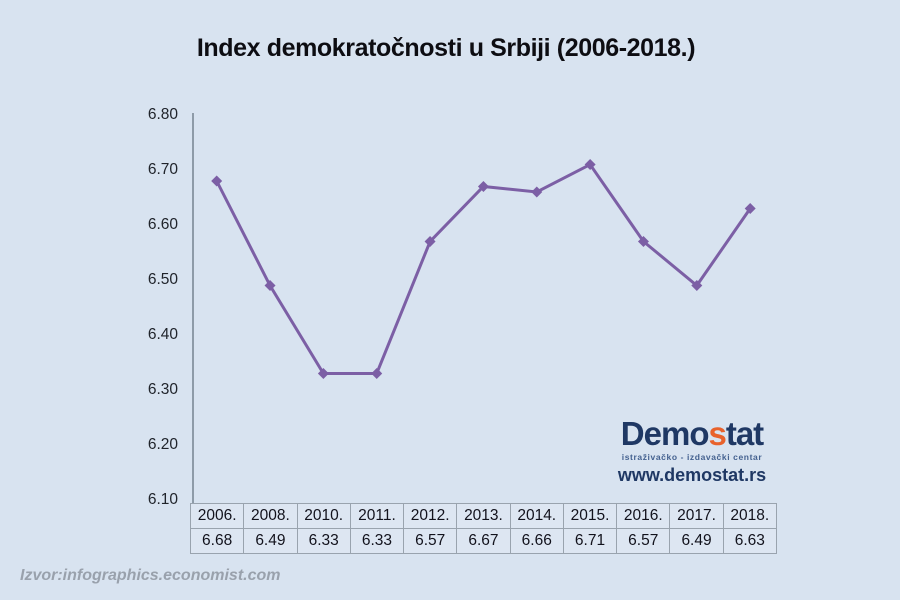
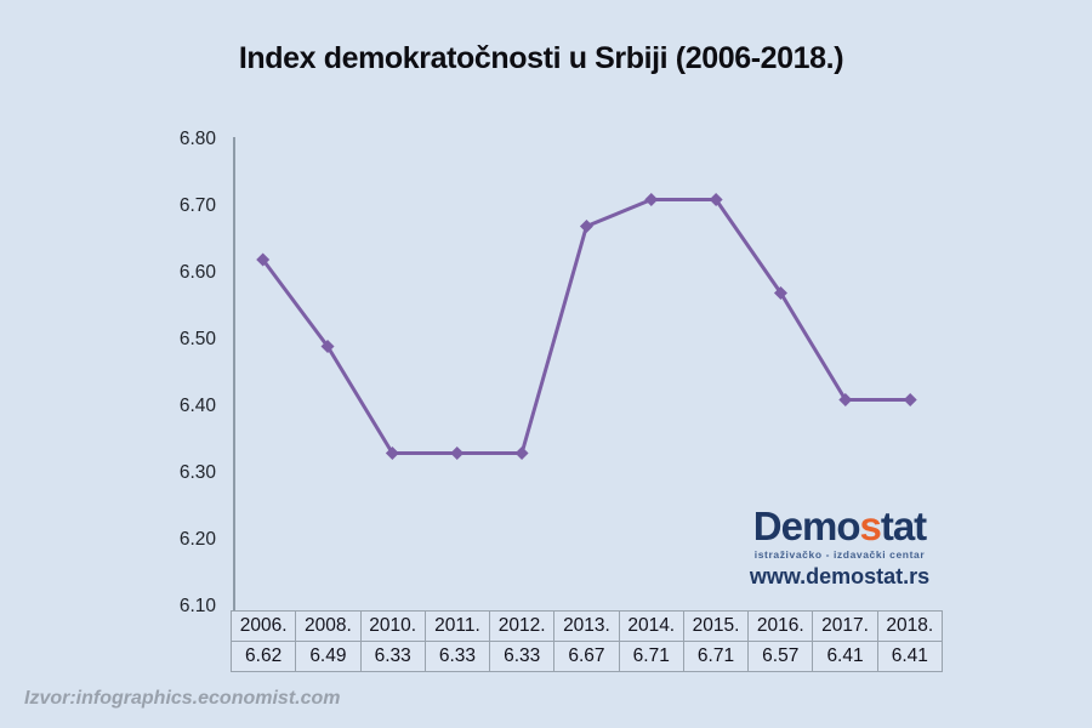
2006.: 6.68 -> 6.62
2012.: 6.57 -> 6.33
2014.: 6.66 -> 6.71
2017.: 6.49 -> 6.41
2018.: 6.63 -> 6.41
